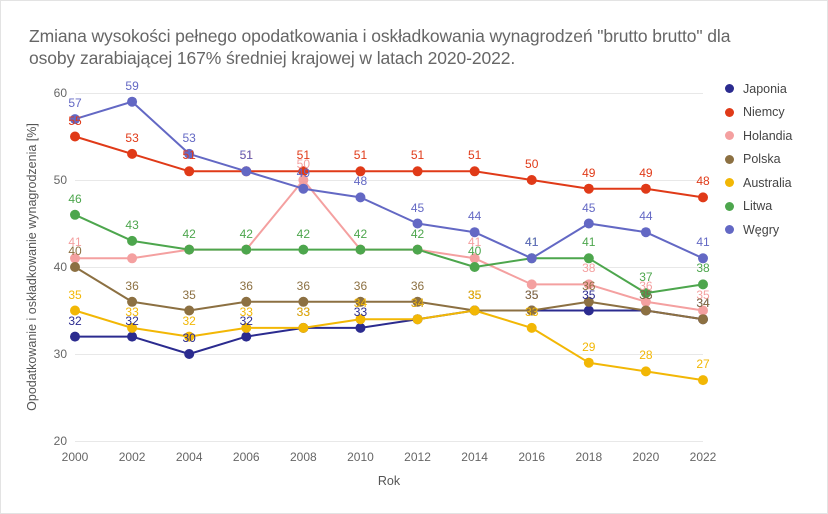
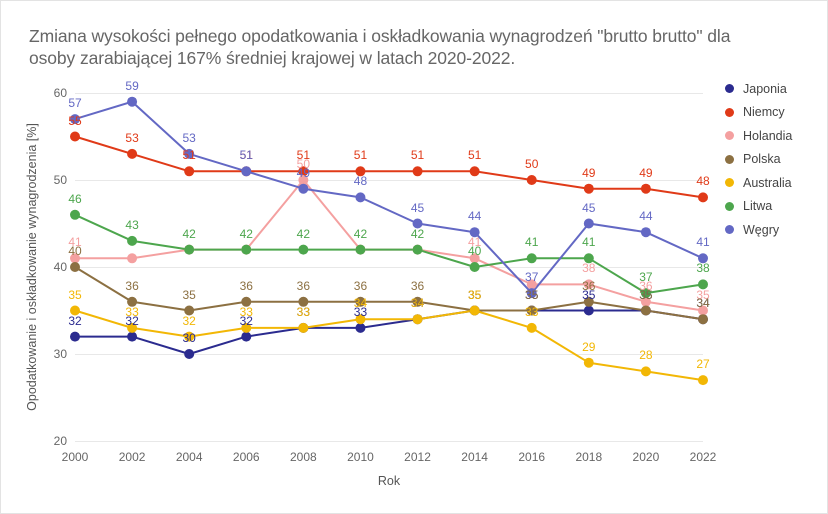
Węgry/2016: 41 -> 37
